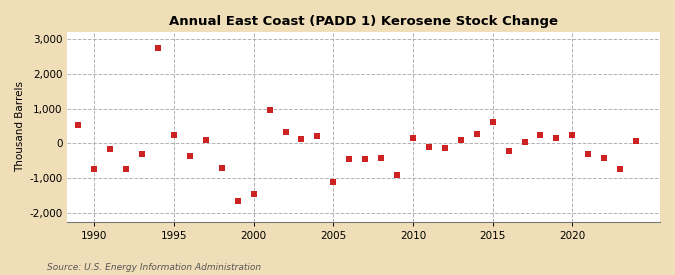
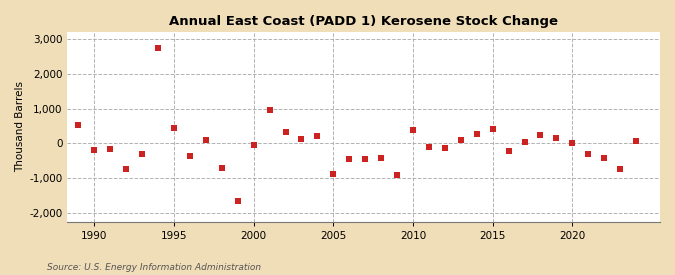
1990: -750 -> -200
1995: 250 -> 430
2000: -1,450 -> -40
2005: -1,100 -> -880
2010: 150 -> 390
2015: 600 -> 410
2020: 250 -> 20
